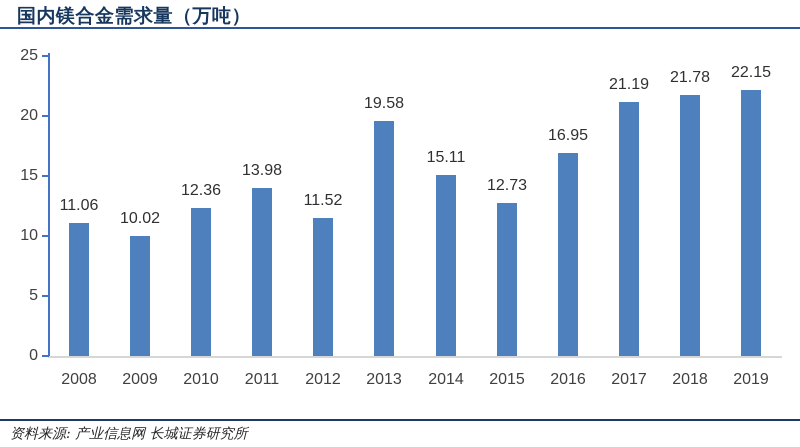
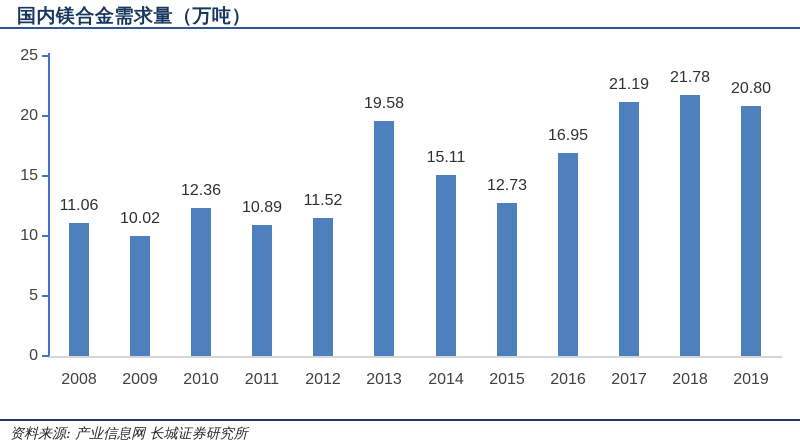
2011: 13.98 -> 10.89
2019: 22.15 -> 20.80
